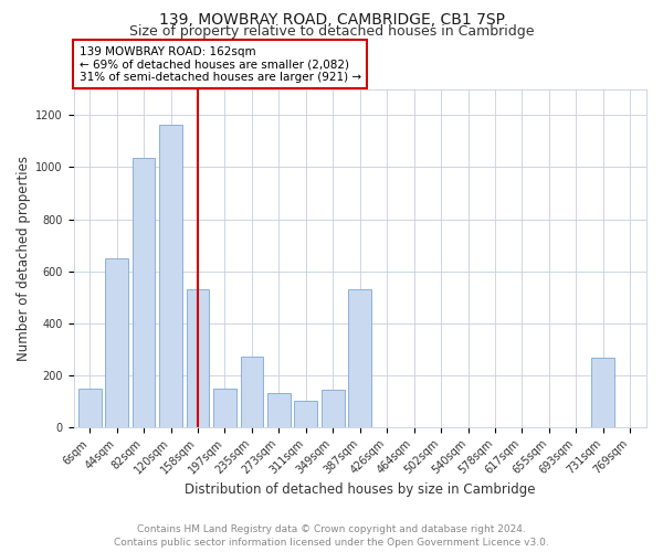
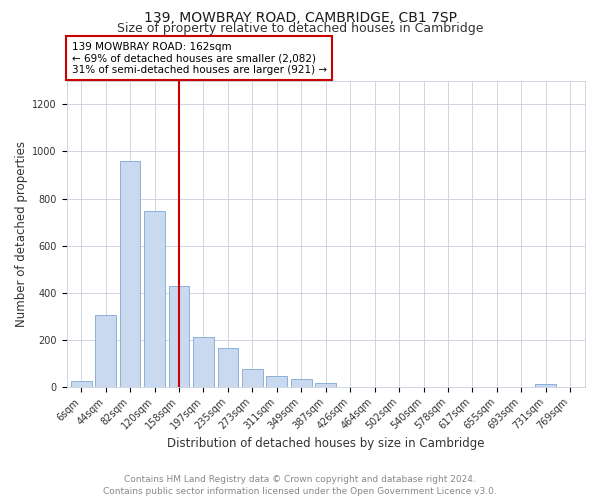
6sqm: 150 -> 25
44sqm: 650 -> 305
82sqm: 1035 -> 960
120sqm: 1165 -> 745
158sqm: 530 -> 430
197sqm: 150 -> 210
235sqm: 270 -> 165
273sqm: 130 -> 75
311sqm: 100 -> 48
349sqm: 145 -> 33
387sqm: 530 -> 18
731sqm: 265 -> 10
